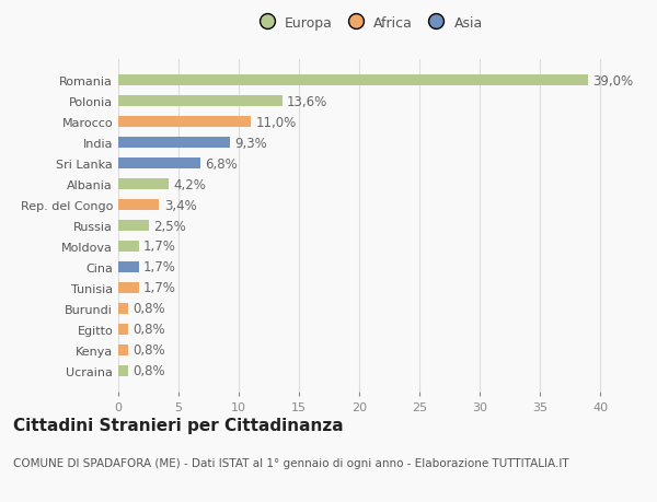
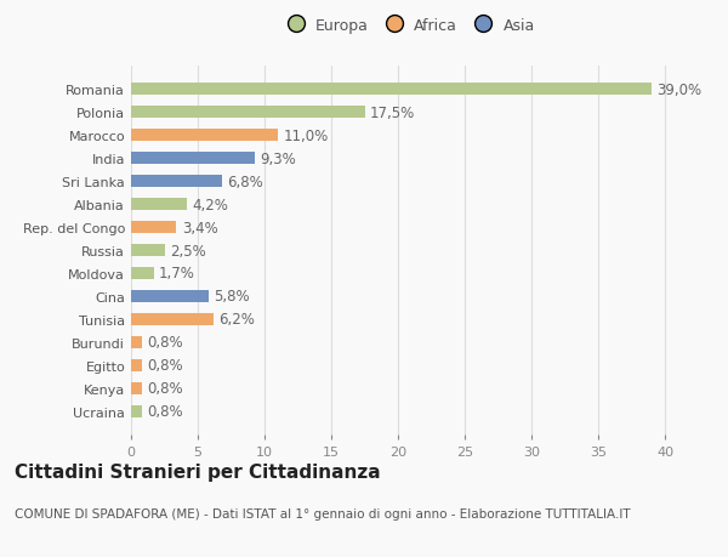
Polonia: 13,6% -> 17,5%
Cina: 1,7% -> 5,8%
Tunisia: 1,7% -> 6,2%
